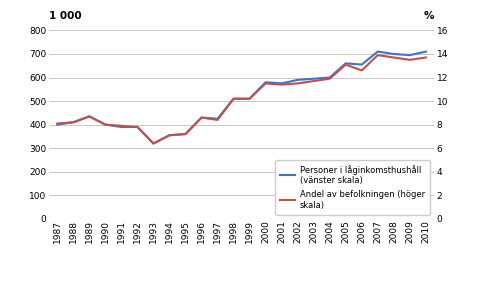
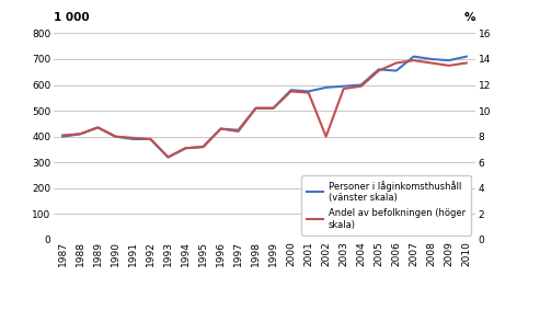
Andel av befolkningen (höger skala)/2002: 11.5 -> 8.0
Andel av befolkningen (höger skala)/2006: 12.6 -> 13.7
